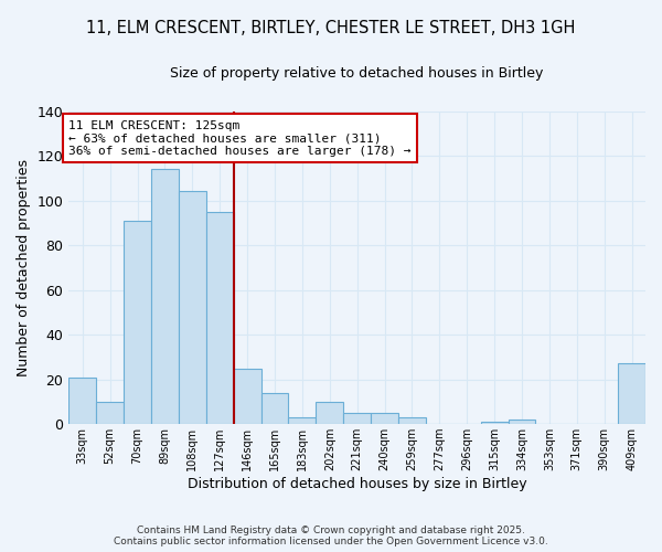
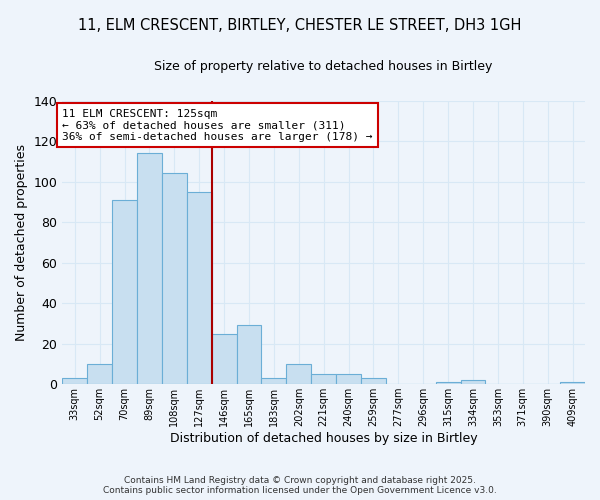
33sqm: 21 -> 3
165sqm: 14 -> 29
409sqm: 27 -> 1
